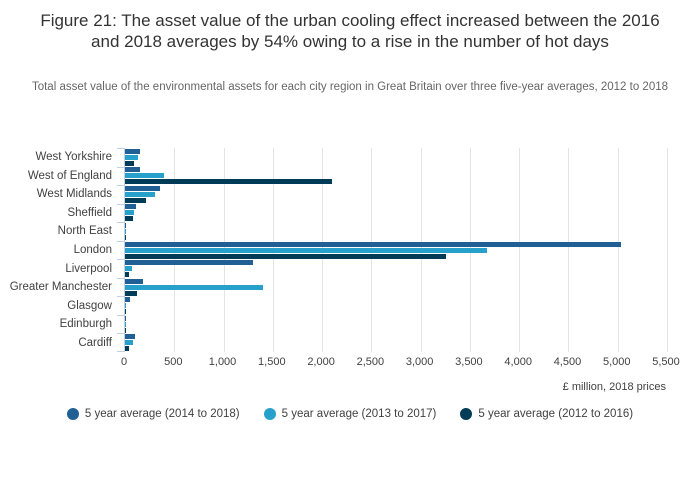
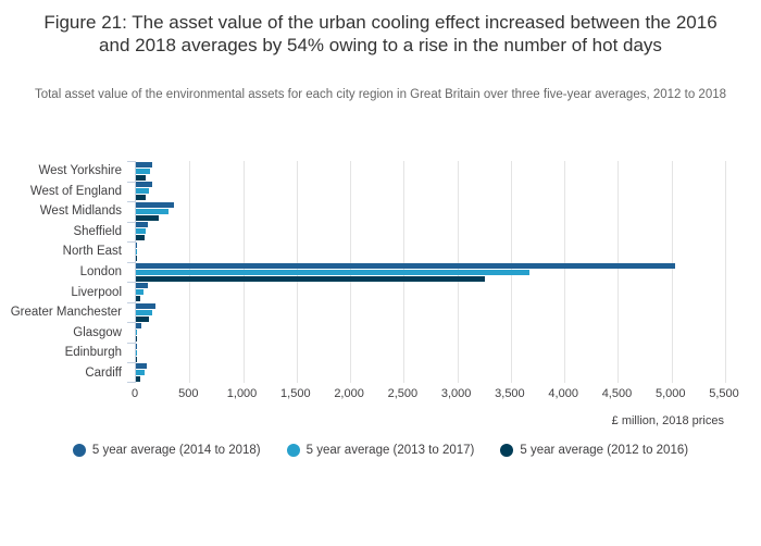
5 year average (2013 to 2017)/West of England: 400 -> 100
5 year average (2012 to 2016)/West of England: 2100 -> 100
5 year average (2014 to 2018)/Liverpool: 1300 -> 100
5 year average (2013 to 2017)/Greater Manchester: 1400 -> 200
